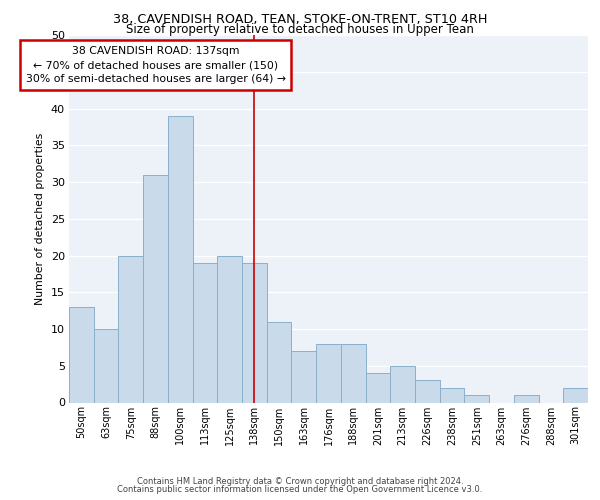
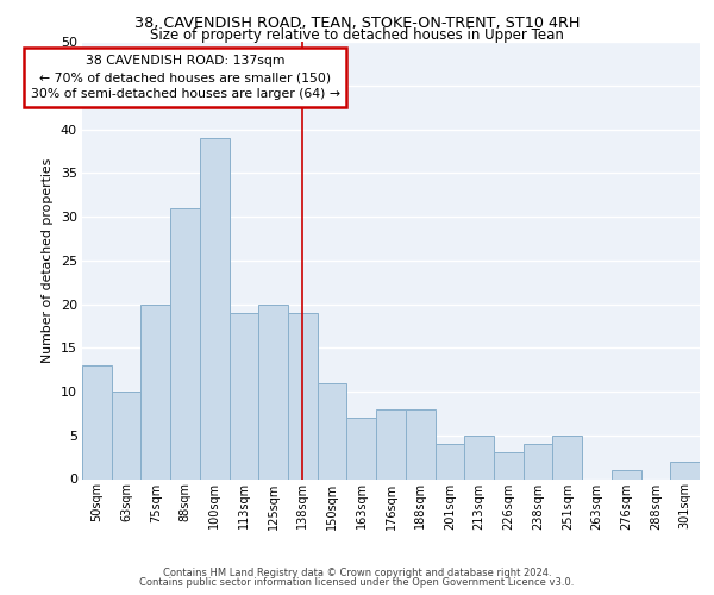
238sqm: 2 -> 4
251sqm: 1 -> 5
